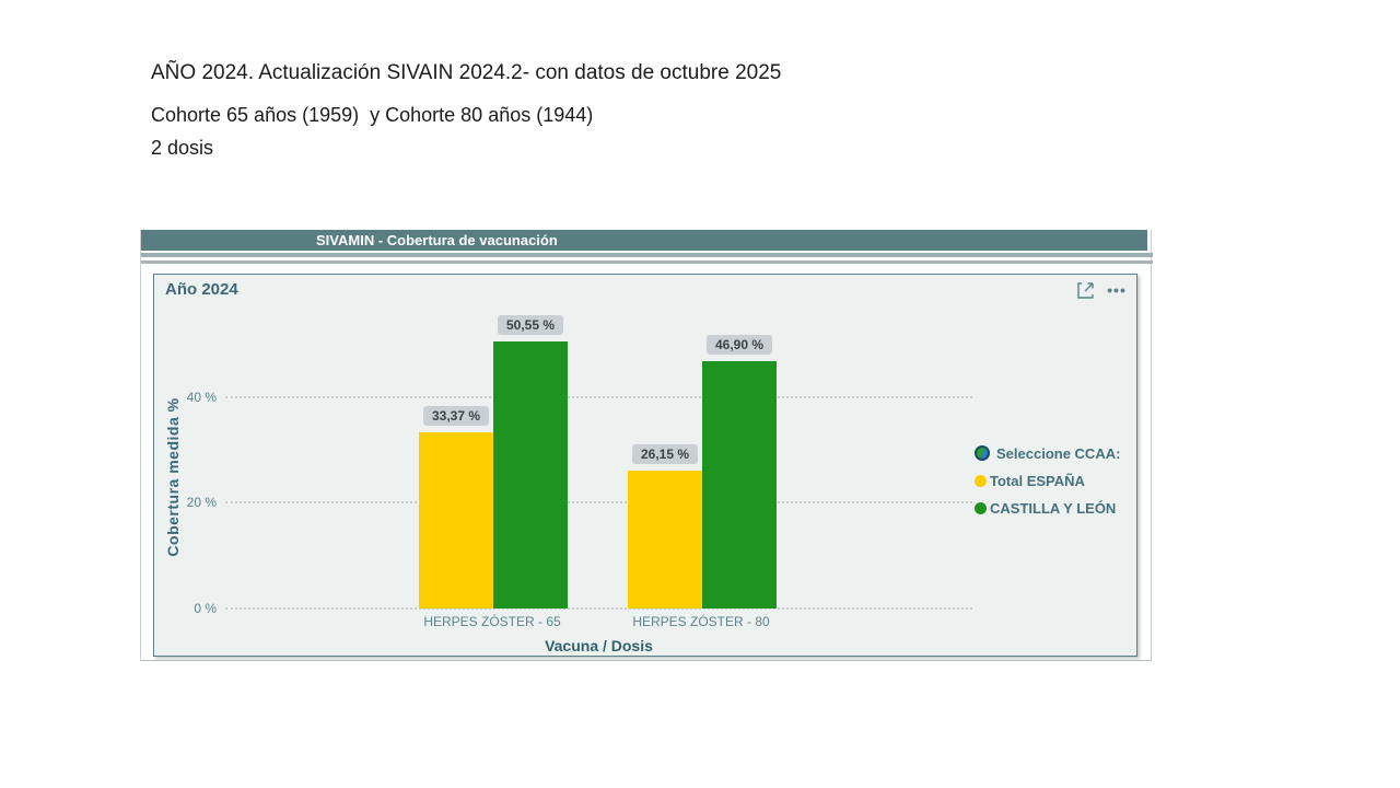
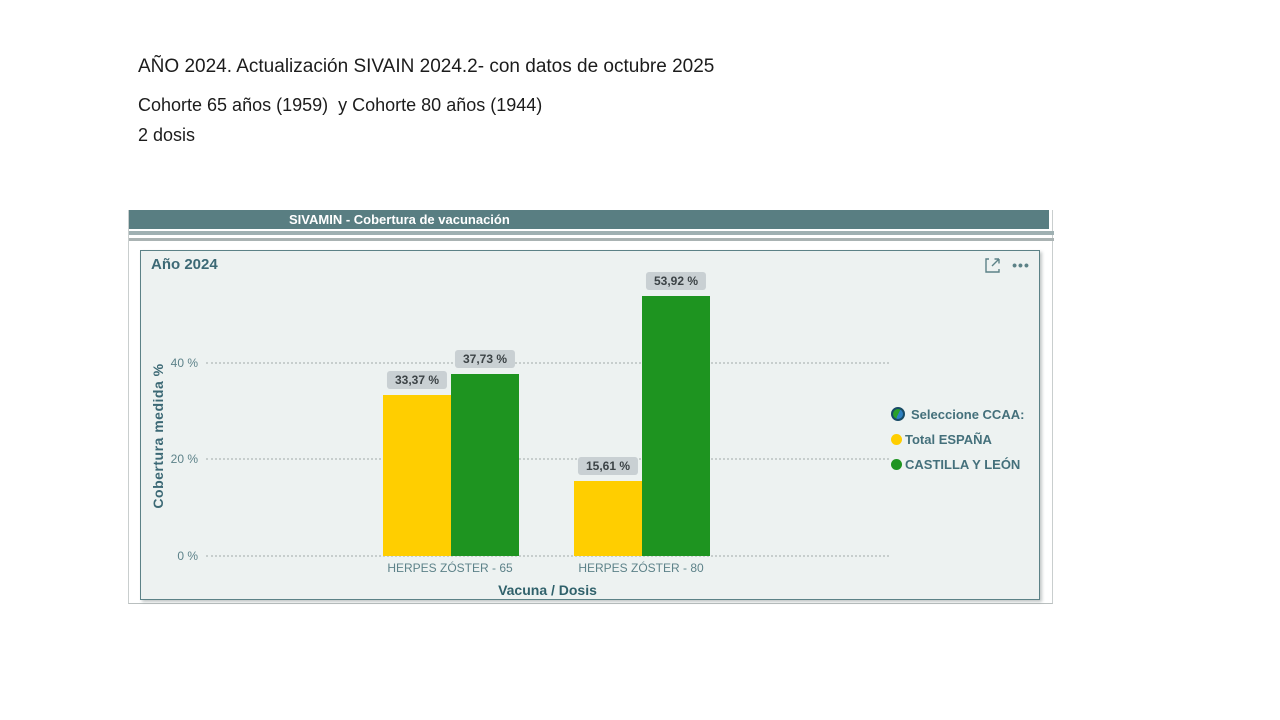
CASTILLA Y LEÓN/HERPES ZÓSTER - 65: 50,55 -> 37,73
Total ESPAÑA/HERPES ZÓSTER - 80: 26,15 -> 15,61
CASTILLA Y LEÓN/HERPES ZÓSTER - 80: 46,90 -> 53,92
